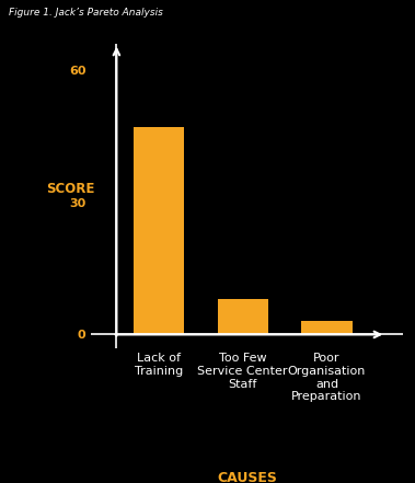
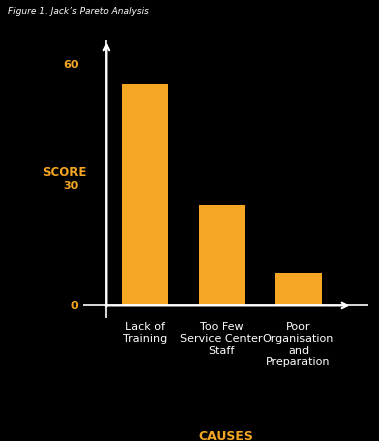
Lack of Training: 47 -> 55
Too Few Service Center Staff: 8 -> 25
Poor Organisation and Preparation: 3 -> 8
